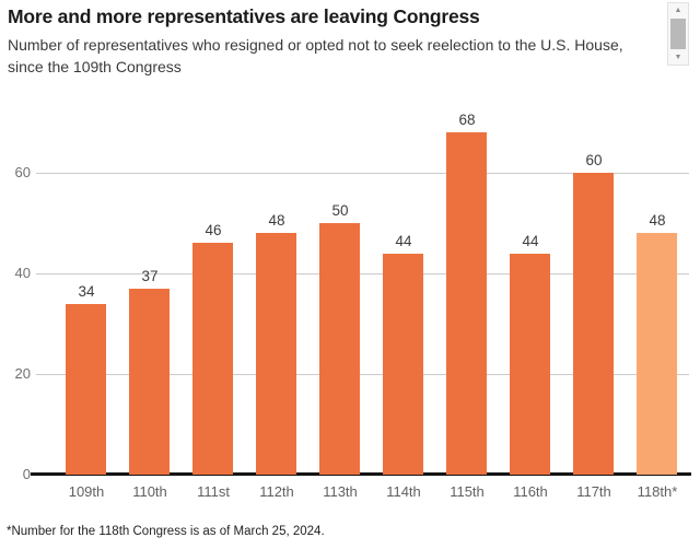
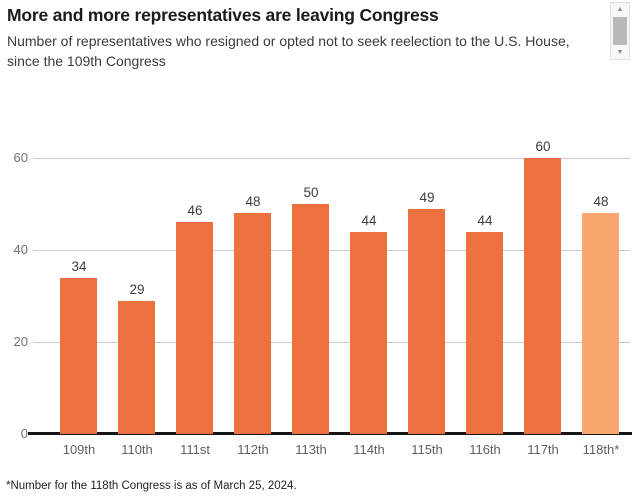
110th: 37 -> 29
115th: 68 -> 49
